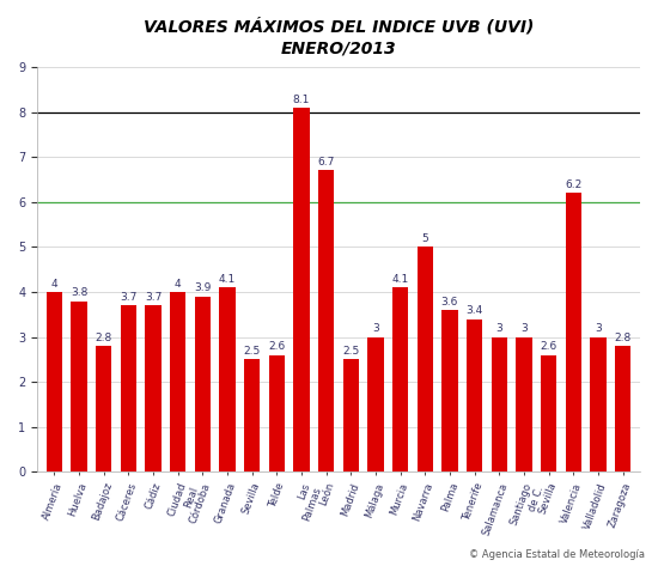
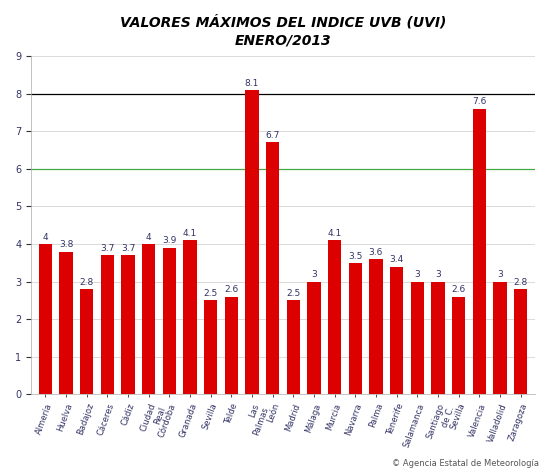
Navarra: 5 -> 3.5
Valencia: 6.2 -> 7.6
